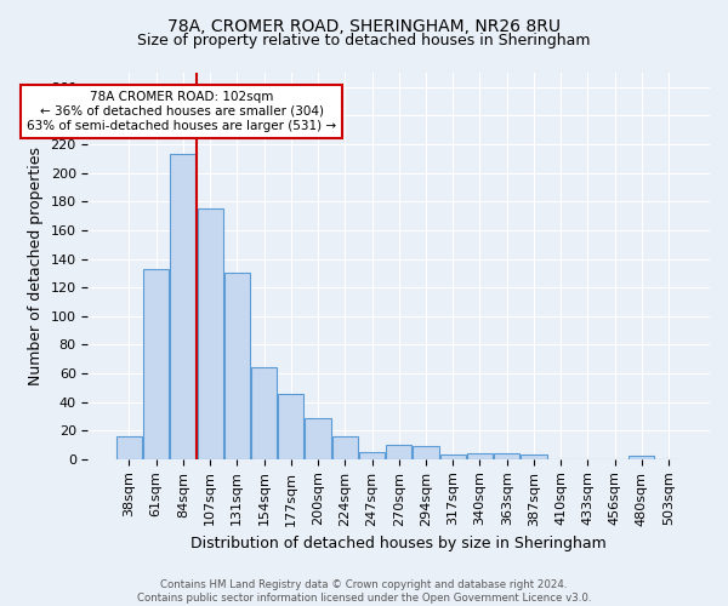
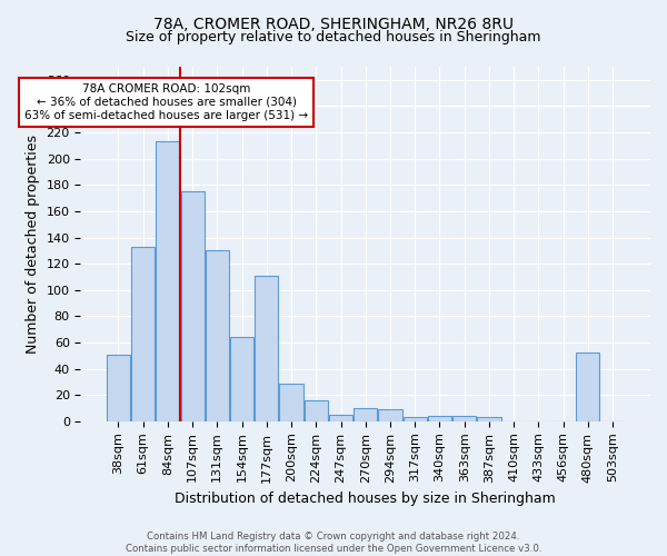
38sqm: 16 -> 51
177sqm: 46 -> 111
480sqm: 2 -> 52
